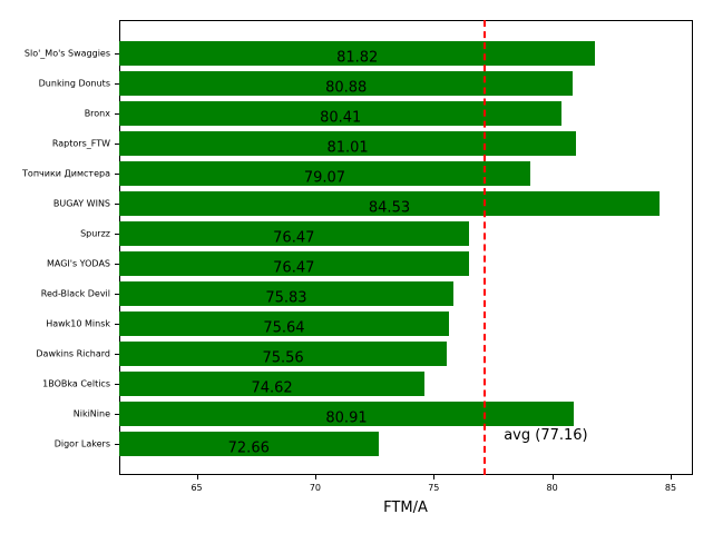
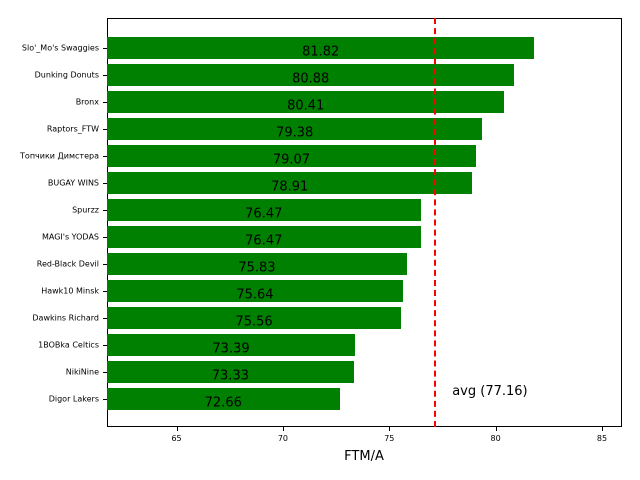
Raptors_FTW: 81.01 -> 79.38
BUGAY WINS: 84.53 -> 78.91
1BOBka Celtics: 74.62 -> 73.39
NikiNine: 80.91 -> 73.33
